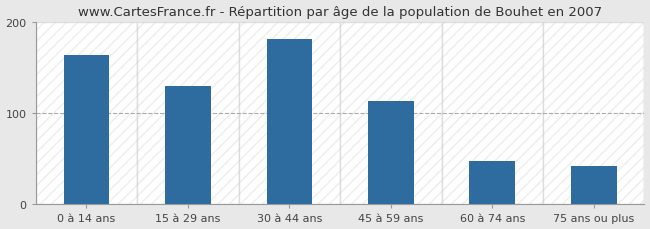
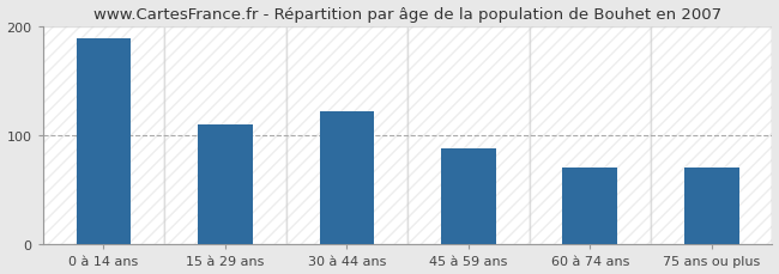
0 à 14 ans: 163 -> 188
15 à 29 ans: 130 -> 110
30 à 44 ans: 181 -> 122
45 à 59 ans: 113 -> 88
60 à 74 ans: 48 -> 70
75 ans ou plus: 42 -> 70
